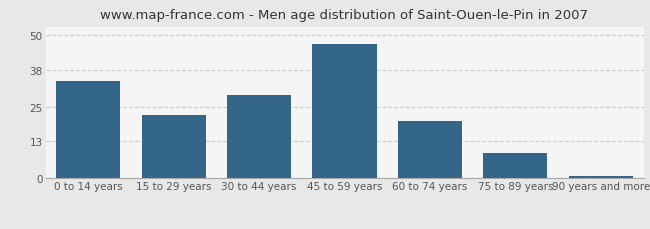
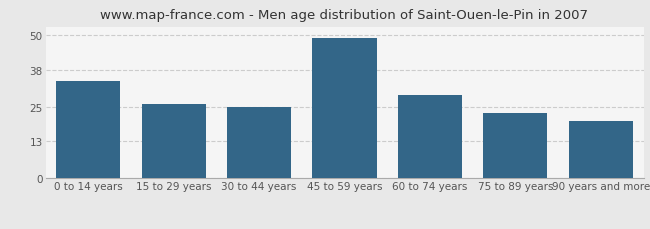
15 to 29 years: 22 -> 26
30 to 44 years: 29 -> 25
45 to 59 years: 47 -> 49
60 to 74 years: 20 -> 29
75 to 89 years: 9 -> 23
90 years and more: 1 -> 20
